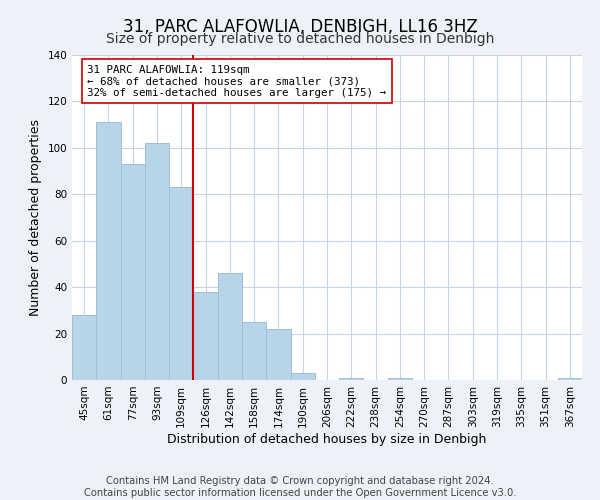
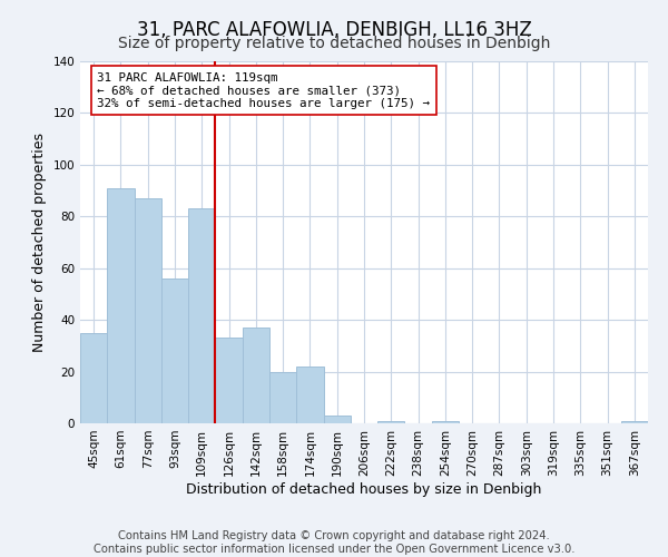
45sqm: 28 -> 35
61sqm: 111 -> 91
77sqm: 93 -> 87
93sqm: 102 -> 56
126sqm: 38 -> 33
142sqm: 46 -> 37
158sqm: 25 -> 20
